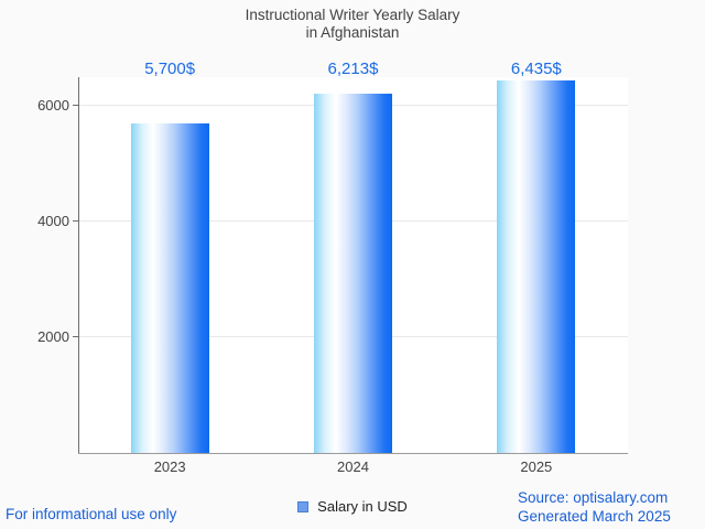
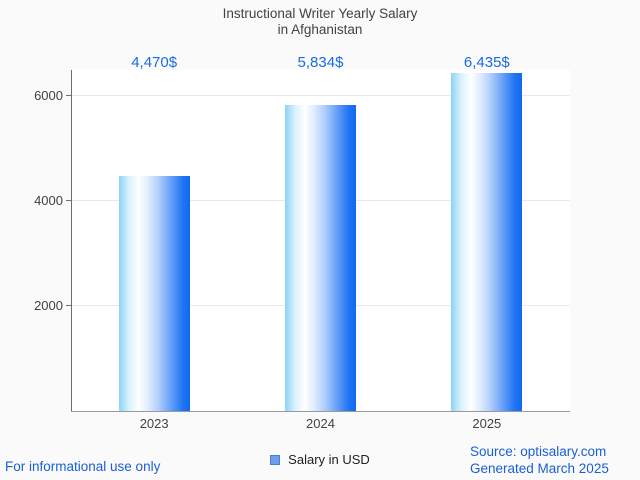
2023: 5,700 -> 4,470
2024: 6,213 -> 5,834
